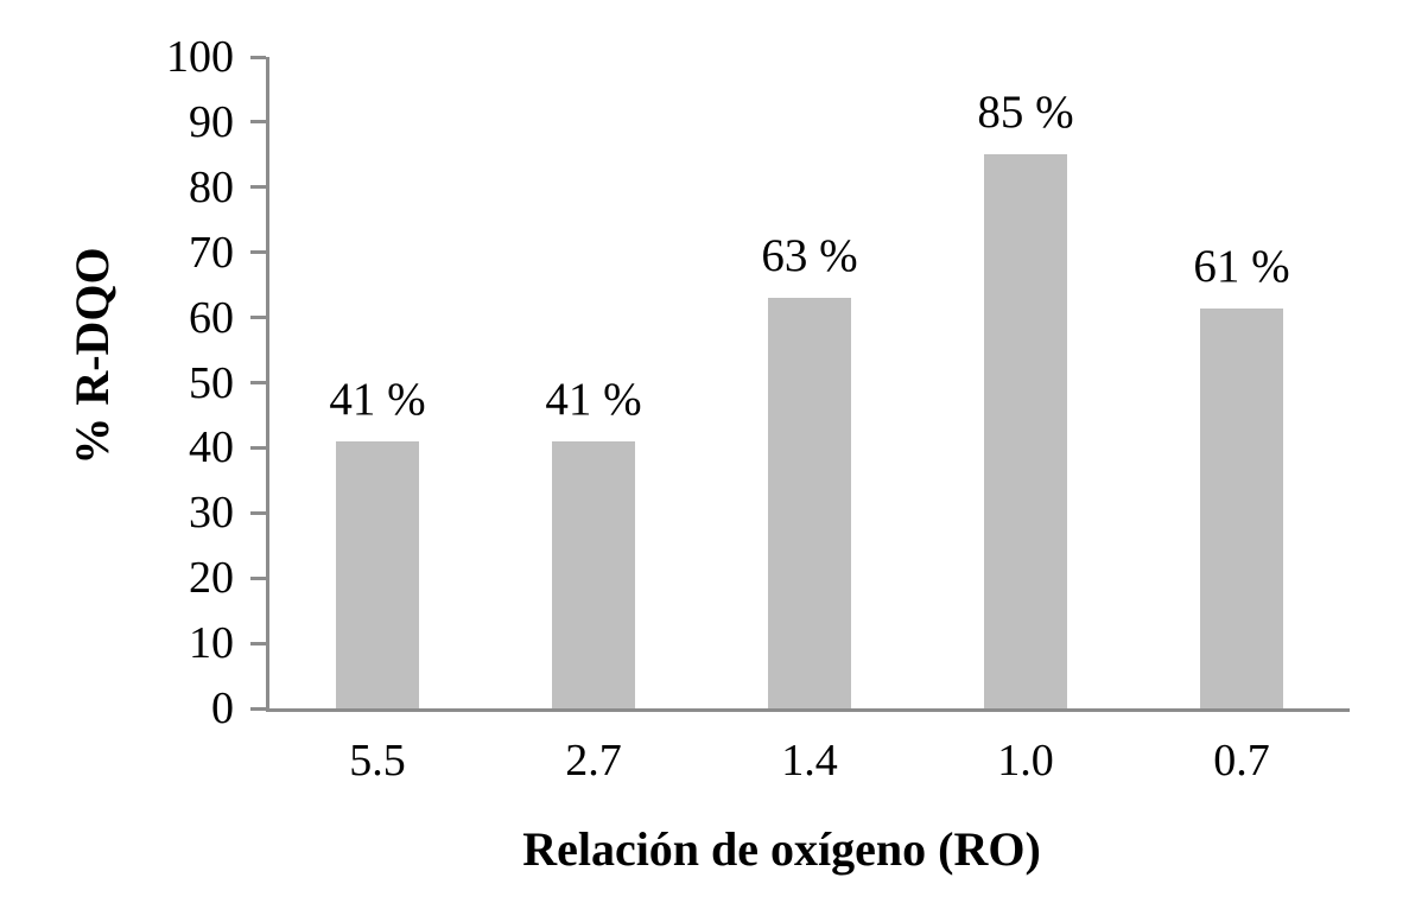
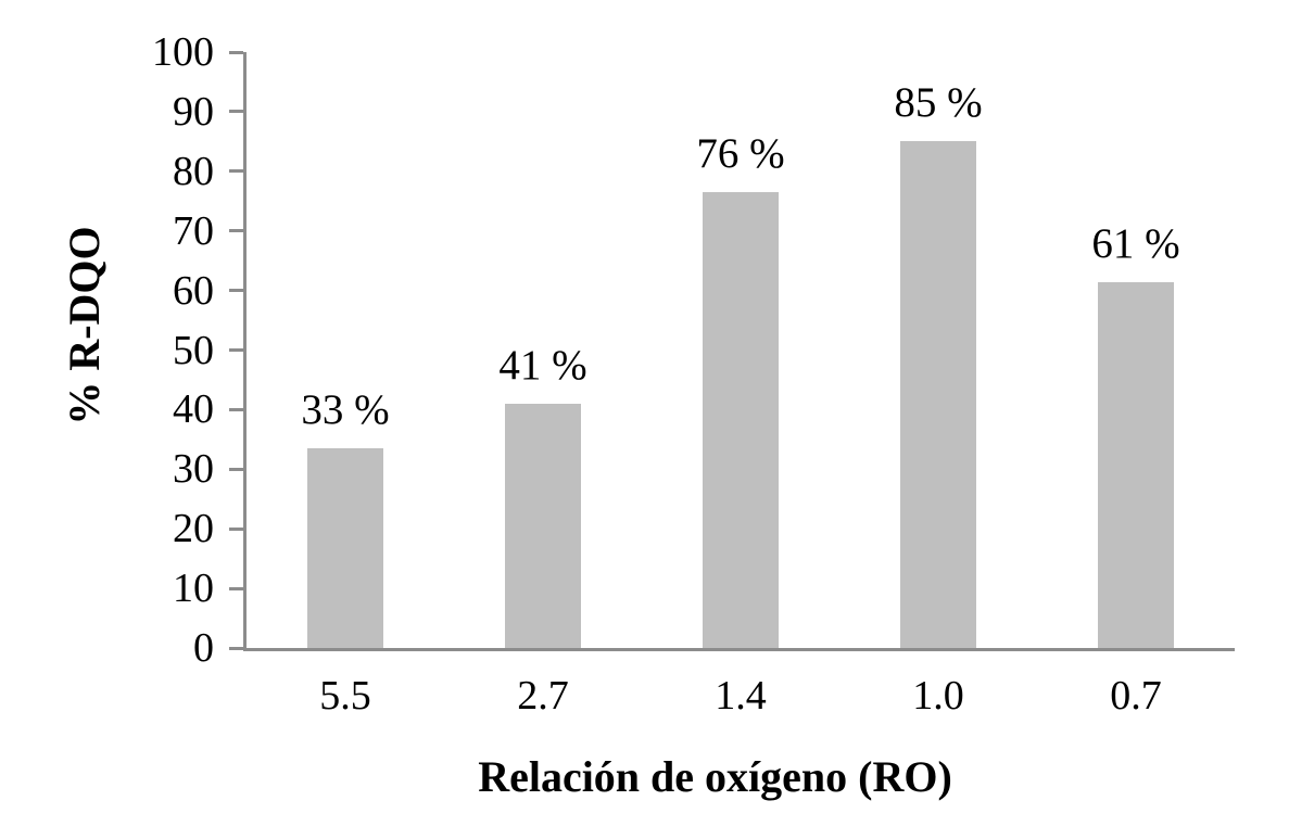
5.5: 41 -> 33
1.4: 63 -> 76
